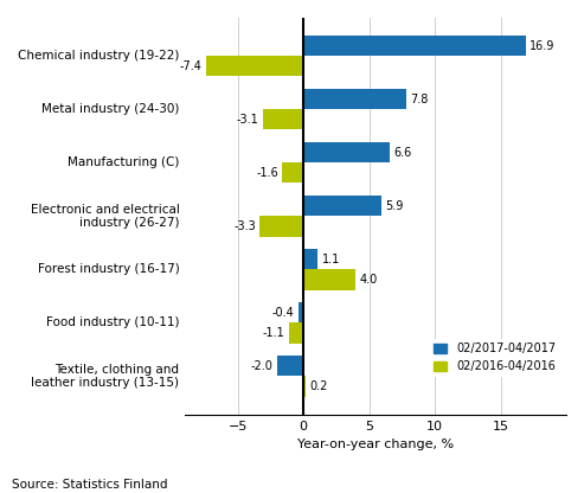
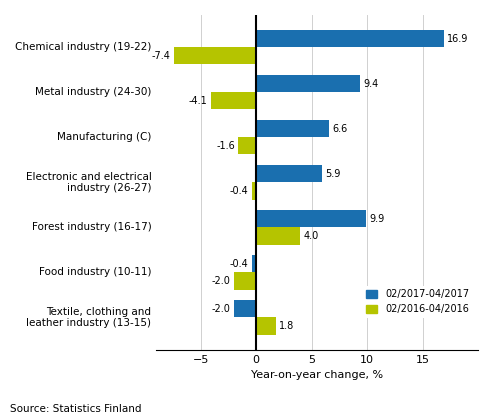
02/2017-04/2017/Metal industry (24-30): 7.8 -> 9.4
02/2016-04/2016/Metal industry (24-30): -3.1 -> -4.1
02/2016-04/2016/Electronic and electrical industry (26-27): -3.3 -> -0.4
02/2017-04/2017/Forest industry (16-17): 1.1 -> 9.9
02/2016-04/2016/Food industry (10-11): -1.1 -> -2.0
02/2016-04/2016/Textile, clothing and leather industry (13-15): 0.2 -> 1.8
